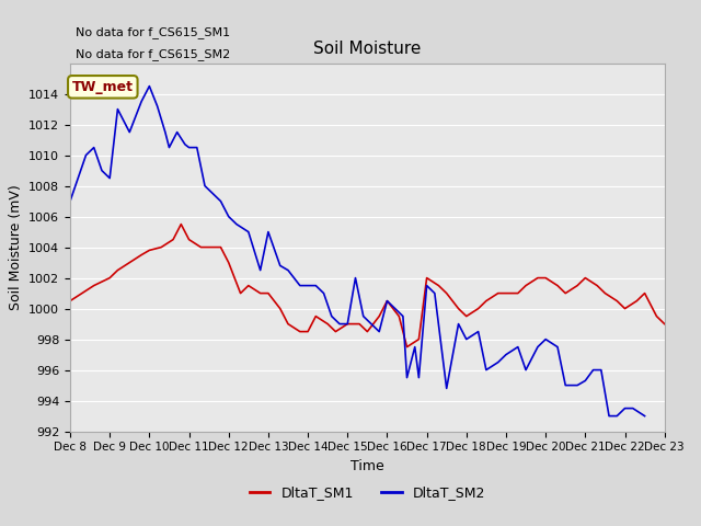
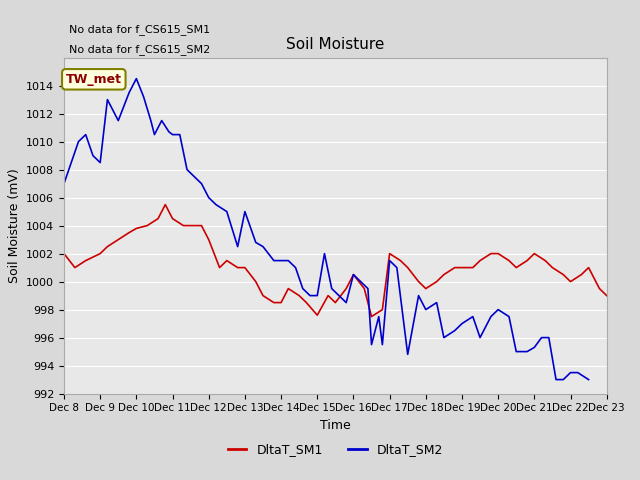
DltaT_SM1/Dec 8: 1000.5 -> 1002.0
DltaT_SM1/Dec 15: 999.0 -> 997.6
